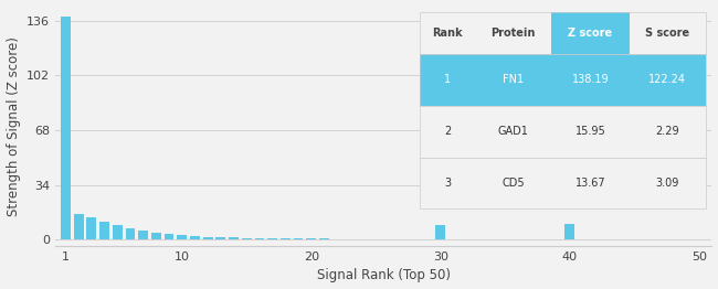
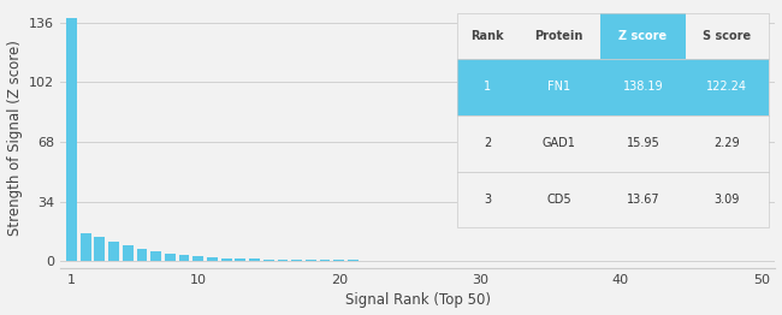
30: 9 -> 0
40: 10 -> 0
